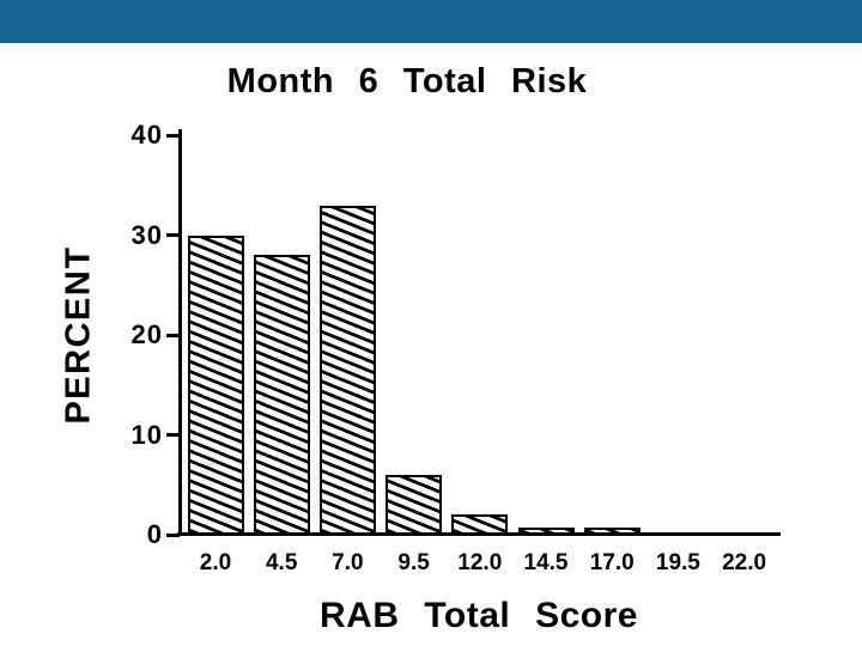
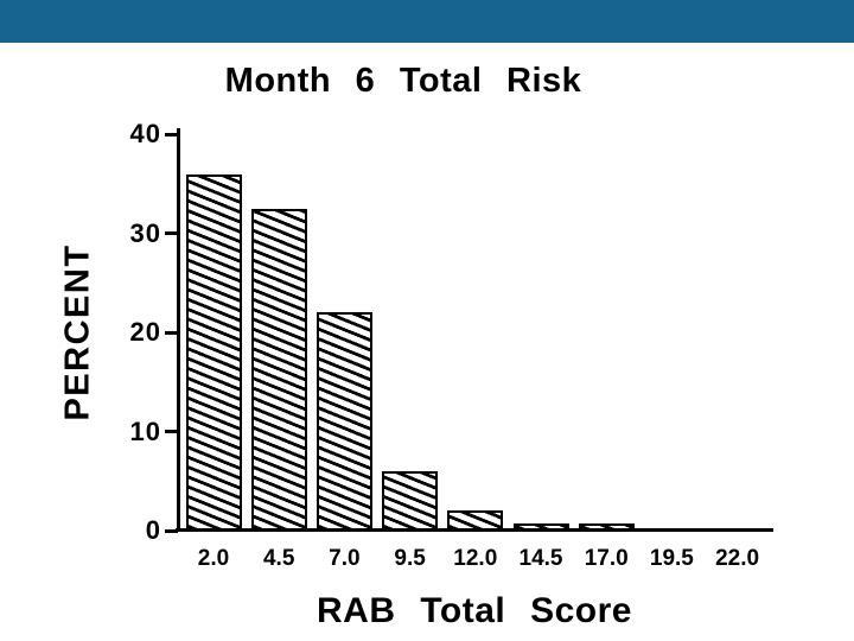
2.0: 30 -> 36
4.5: 28 -> 32
7.0: 33 -> 22
